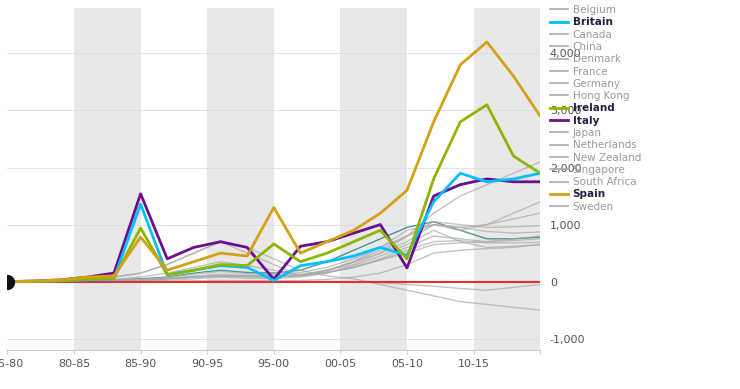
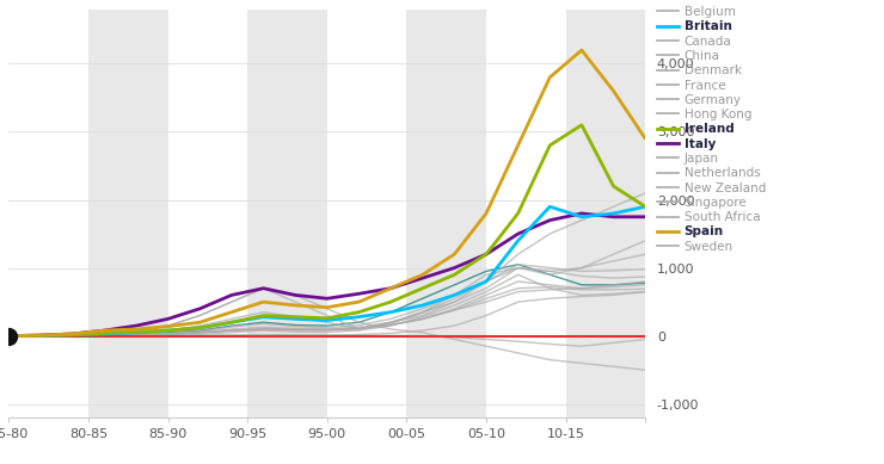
Spain/85-90: 780 -> 140
Ireland/85-90: 940 -> 80
Italy/85-90: 1,540 -> 250
Britain/85-90: 1,360 -> 80
Spain/95-00: 1,300 -> 420
Ireland/95-00: 660 -> 260
Italy/95-00: 40 -> 550
Britain/95-00: 20 -> 230
Spain/05-10: 1,600 -> 1,800
Ireland/05-10: 400 -> 1,200
Italy/05-10: 240 -> 1,200
Britain/05-10: 460 -> 800
